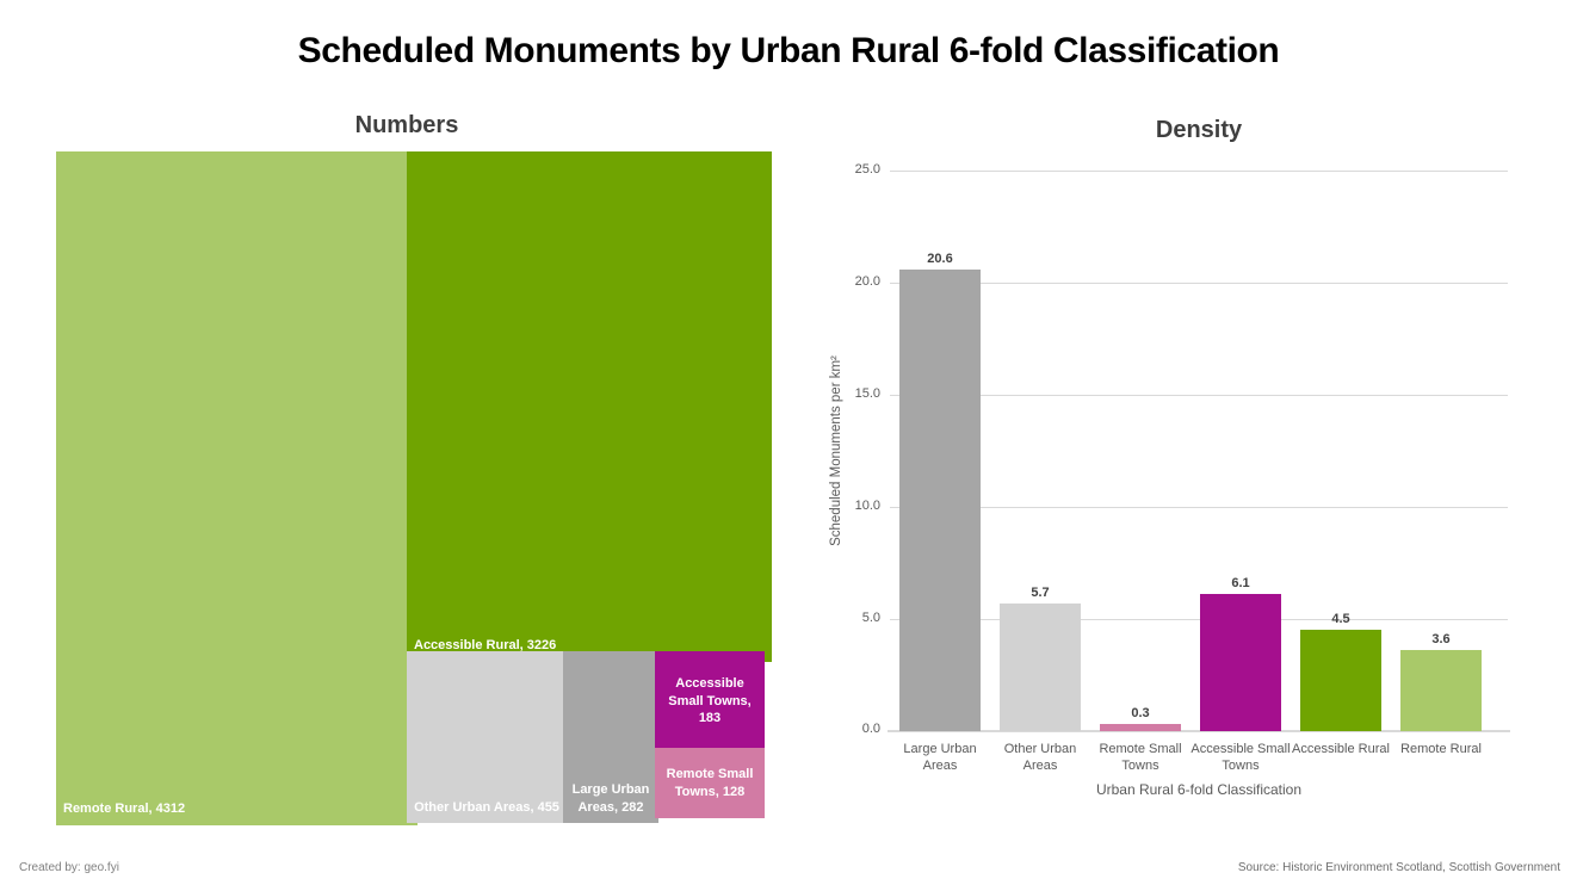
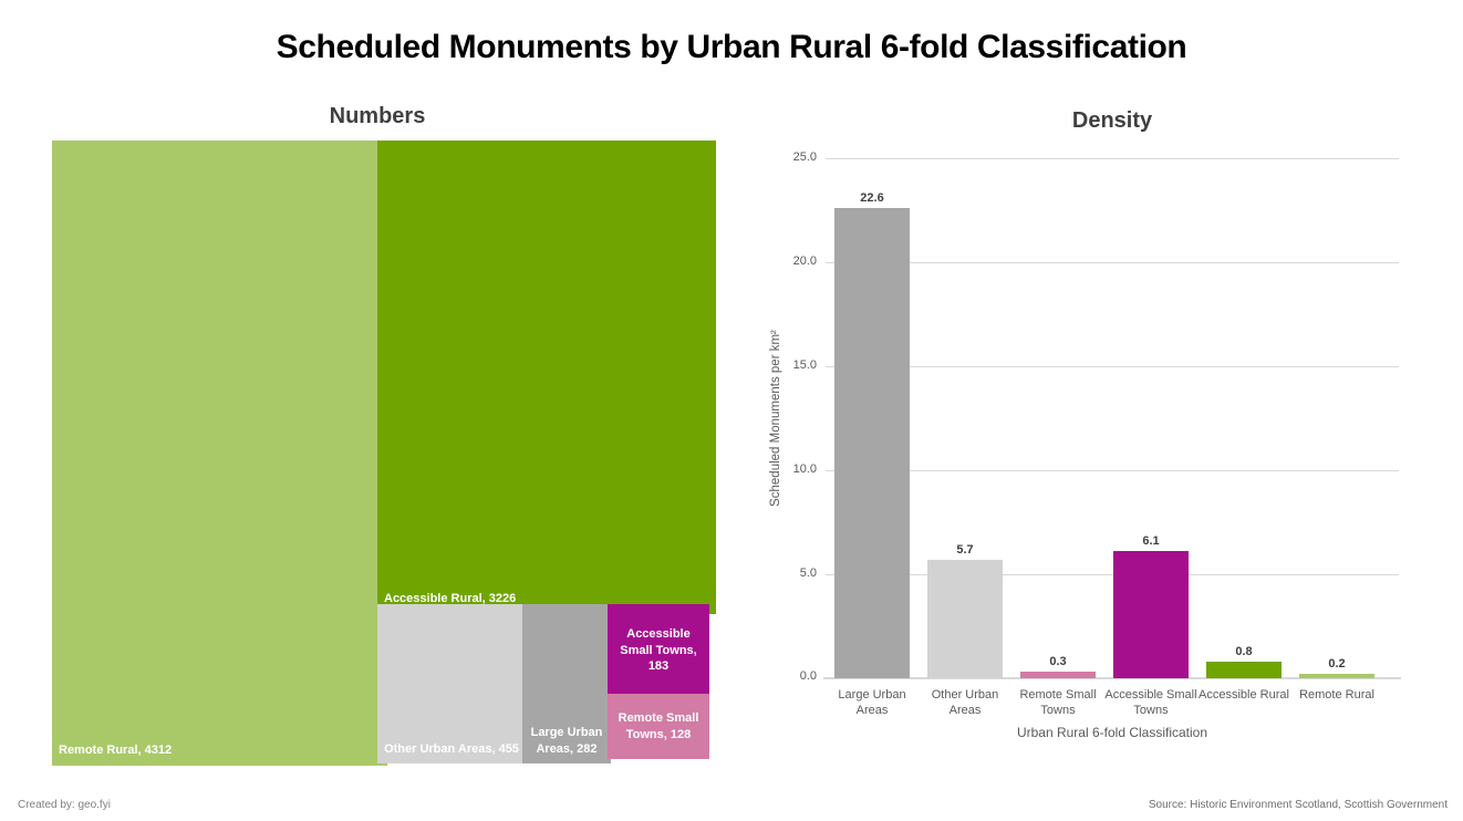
Density/Large Urban Areas: 20.6 -> 22.6
Density/Accessible Rural: 4.5 -> 0.8
Density/Remote Rural: 3.6 -> 0.2
